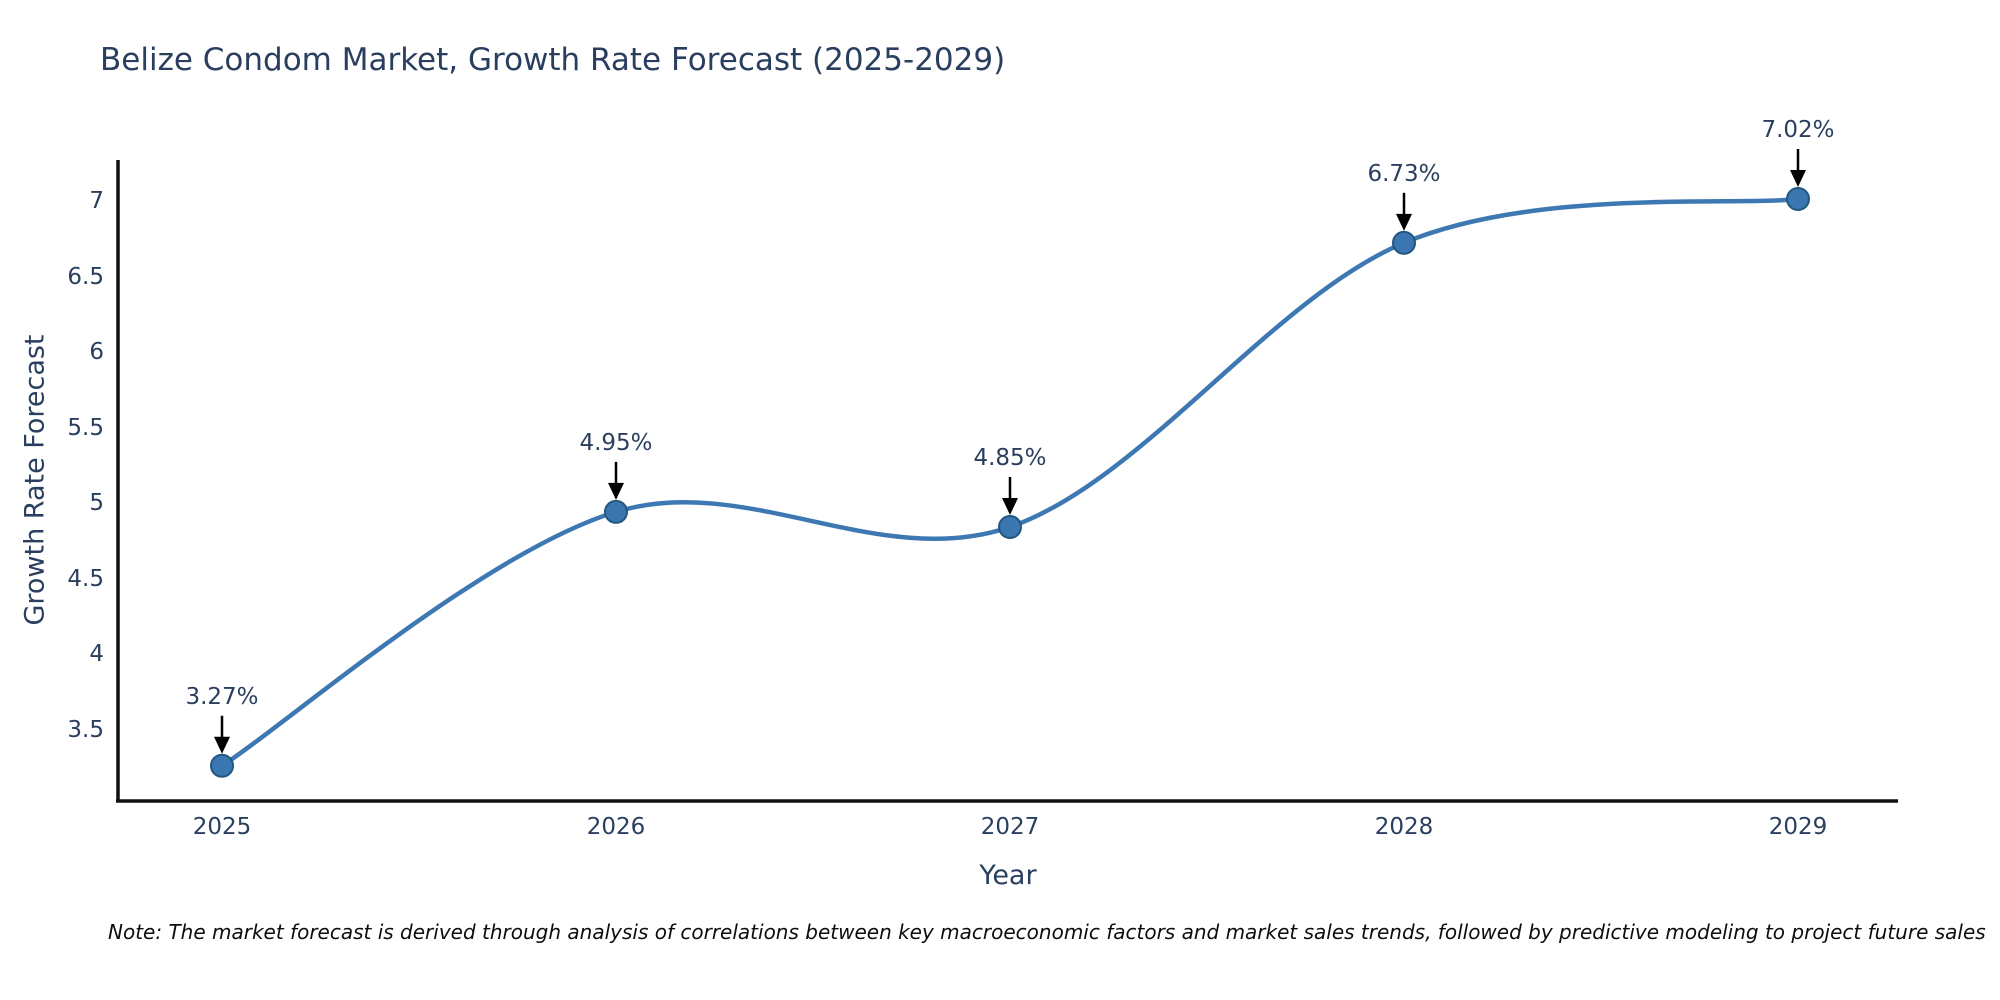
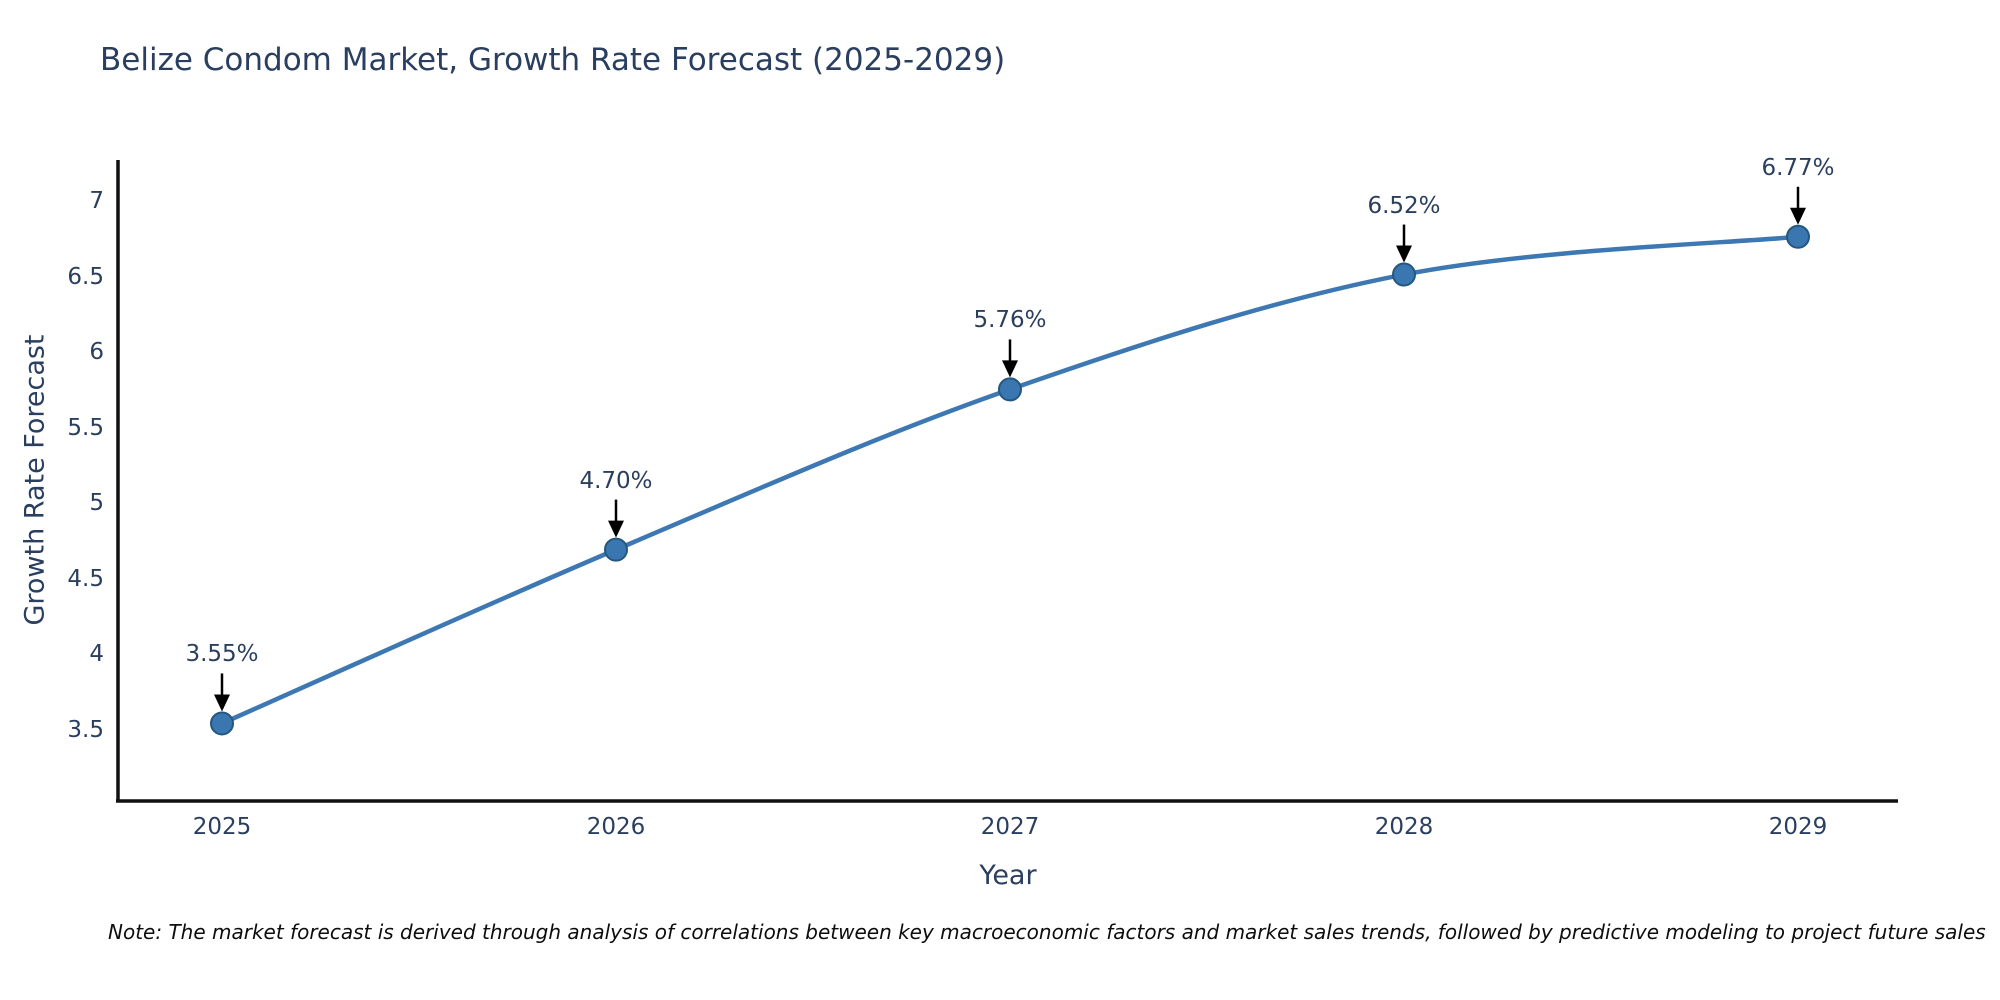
2025: 3.27% -> 3.55%
2026: 4.95% -> 4.70%
2027: 4.85% -> 5.76%
2028: 6.73% -> 6.52%
2029: 7.02% -> 6.77%
